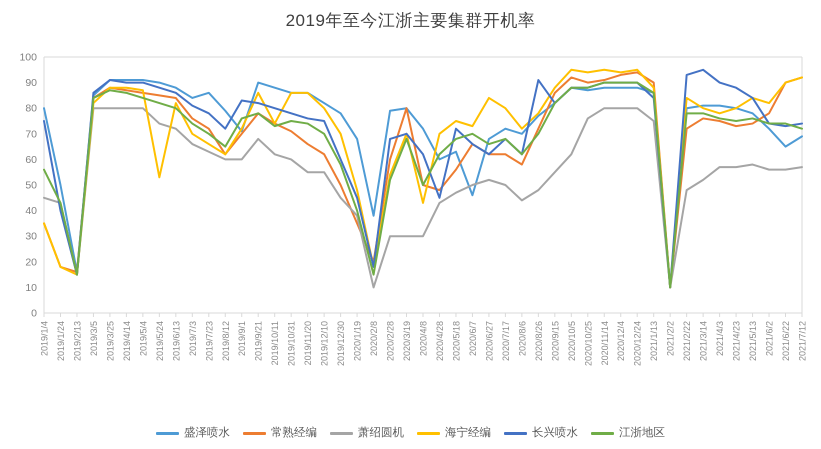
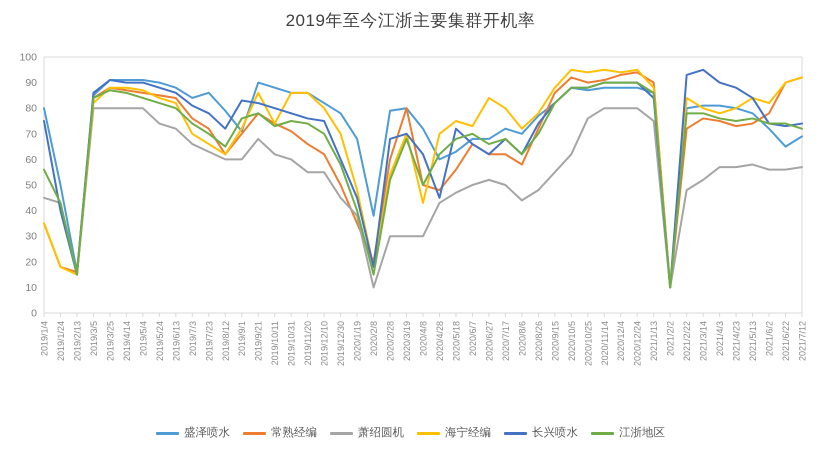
海宁经编/2019/5/24: 53 -> 84
盛泽喷水/2020/6/7: 46 -> 68
长兴喷水/2020/8/26: 91 -> 74
